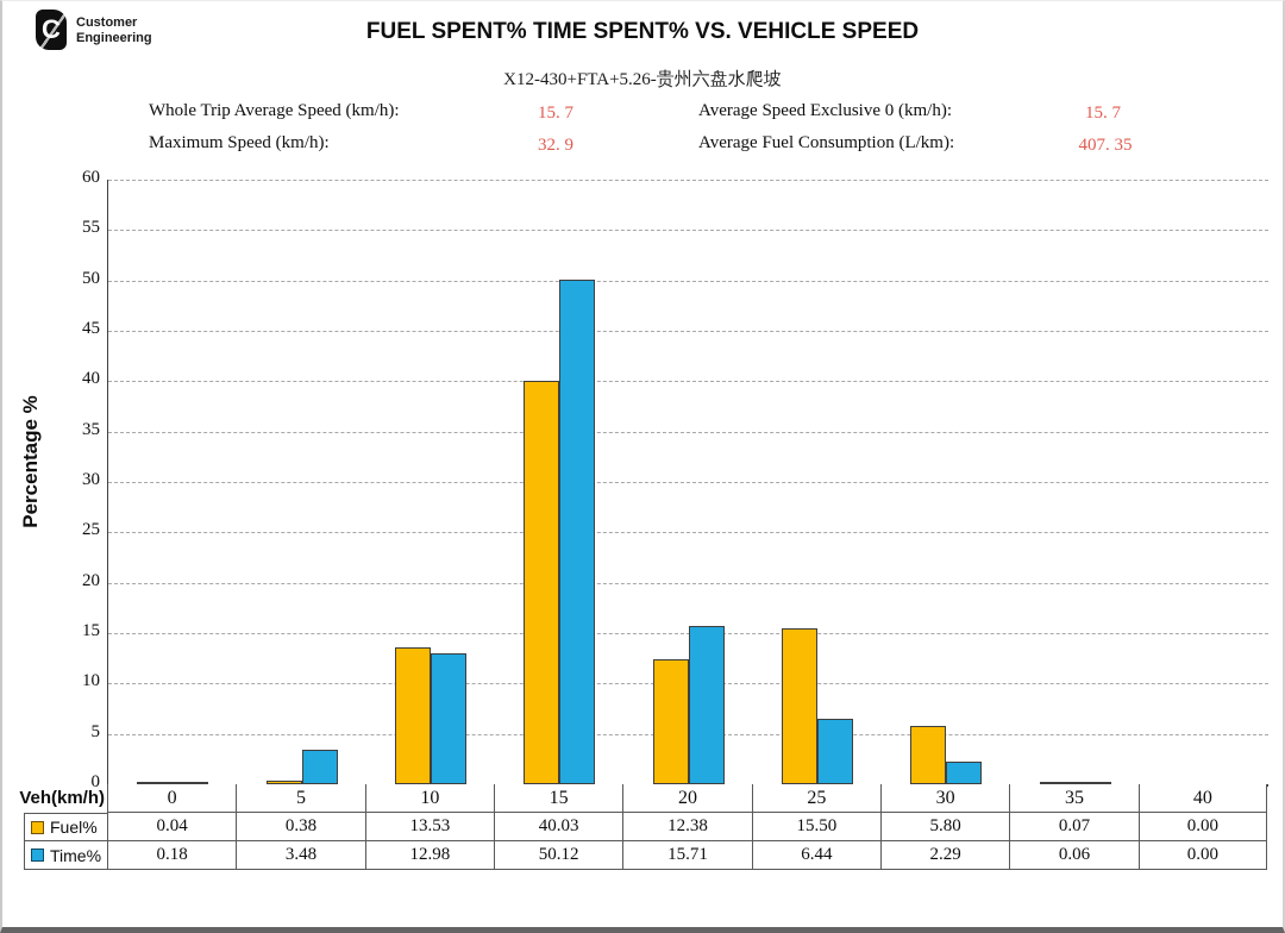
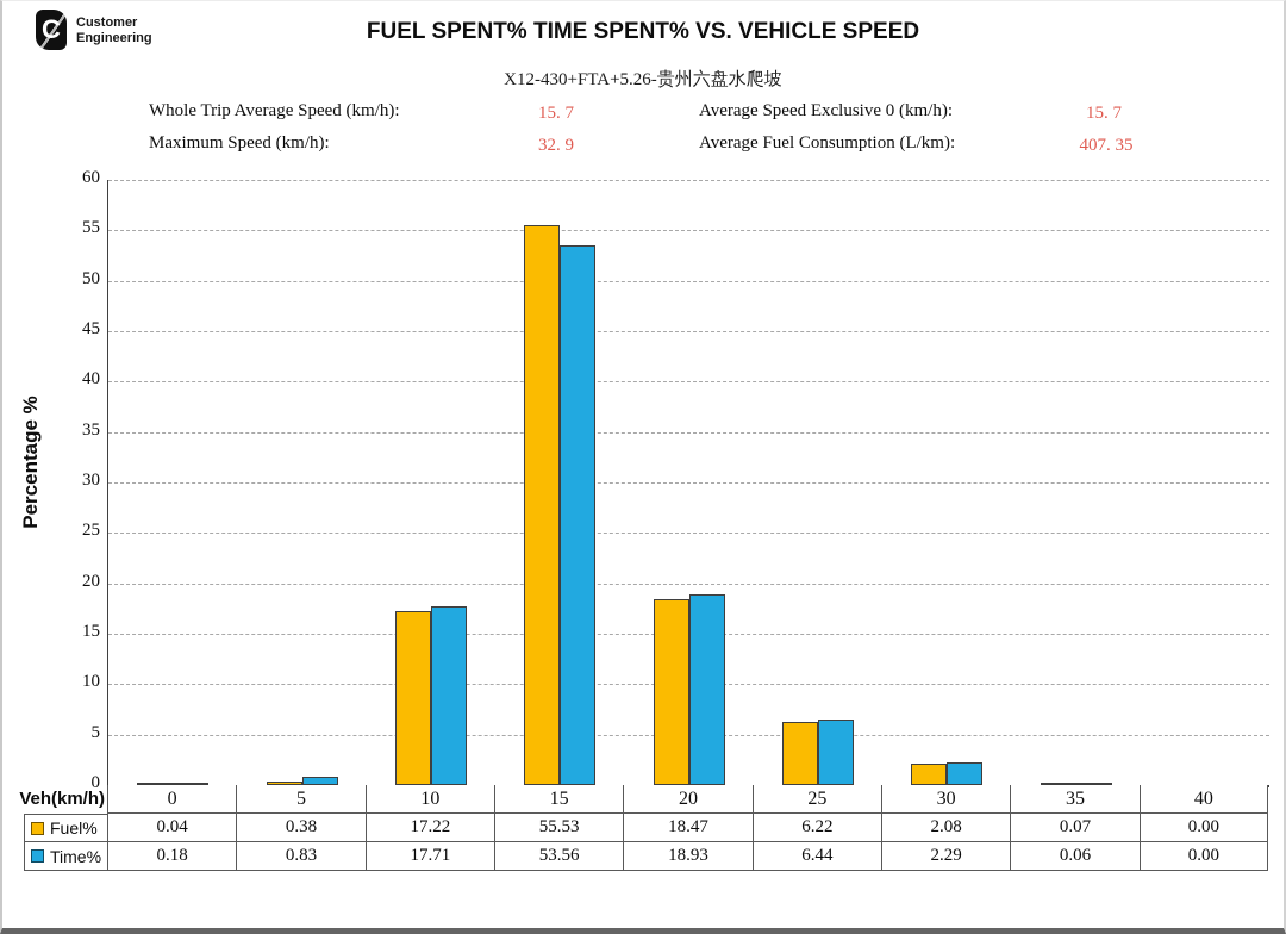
Time%/5: 3.48 -> 0.83
Fuel%/10: 13.53 -> 17.22
Time%/10: 12.98 -> 17.71
Fuel%/15: 40.03 -> 55.53
Time%/15: 50.12 -> 53.56
Fuel%/20: 12.38 -> 18.47
Time%/20: 15.71 -> 18.93
Fuel%/25: 15.50 -> 6.22
Fuel%/30: 5.80 -> 2.08
